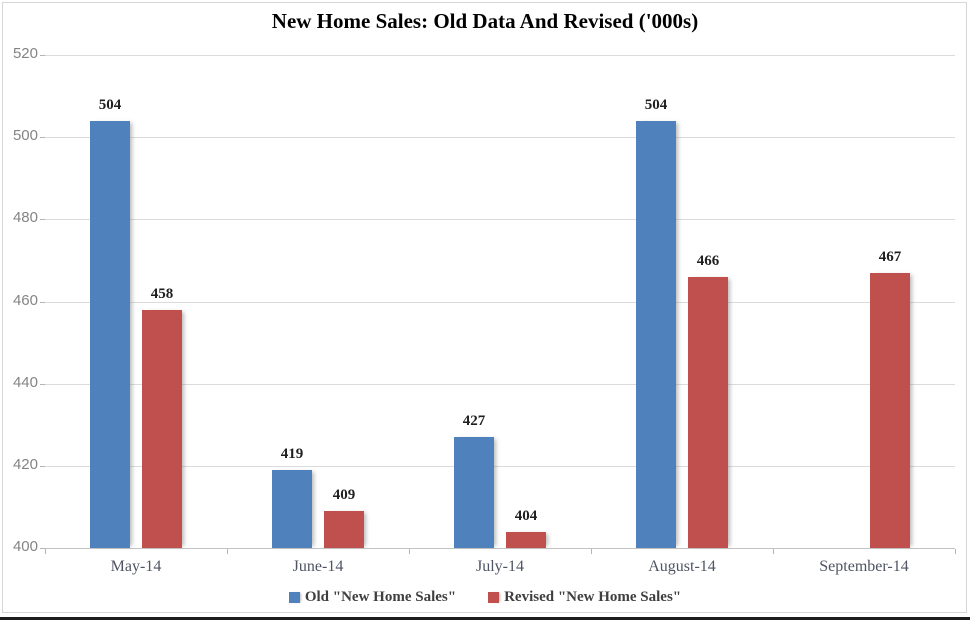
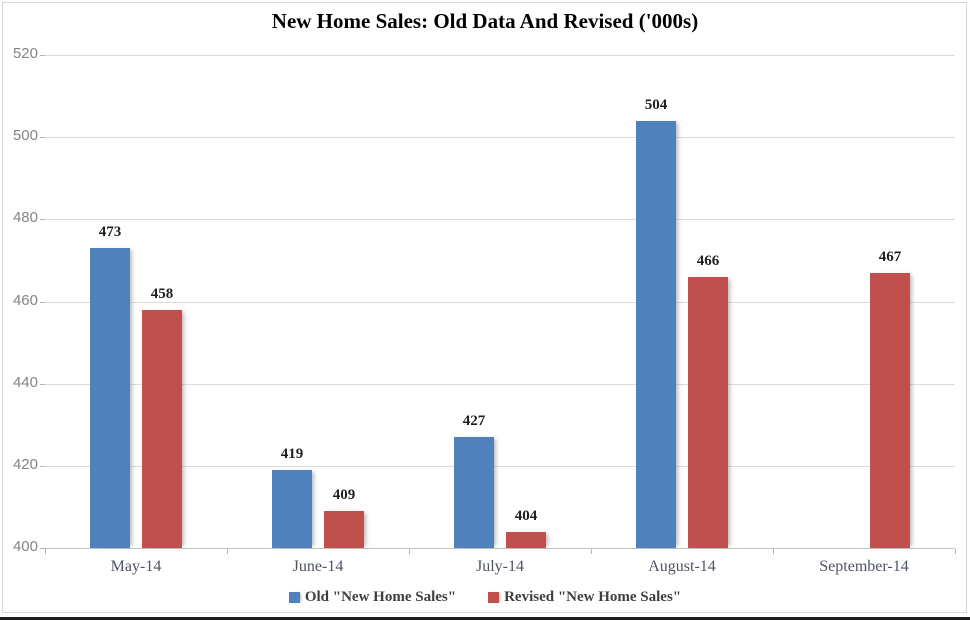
Old "New Home Sales"/May-14: 504 -> 473
